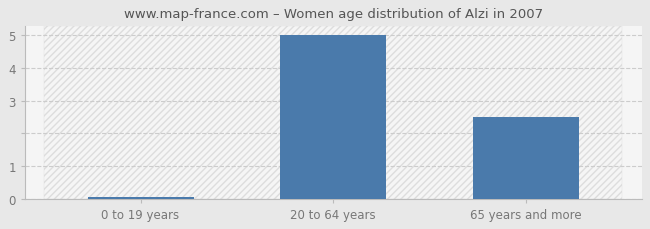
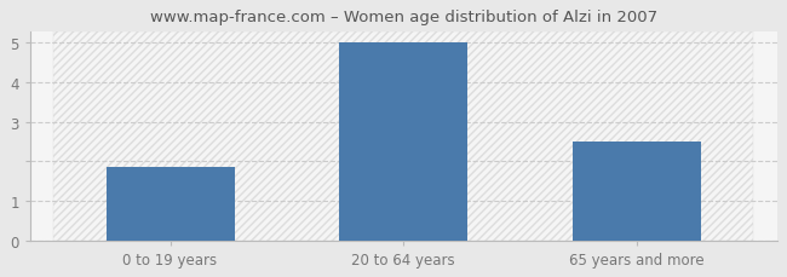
0 to 19 years: 0.05 -> 1.85
